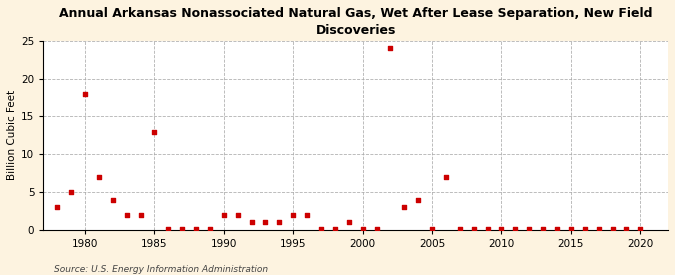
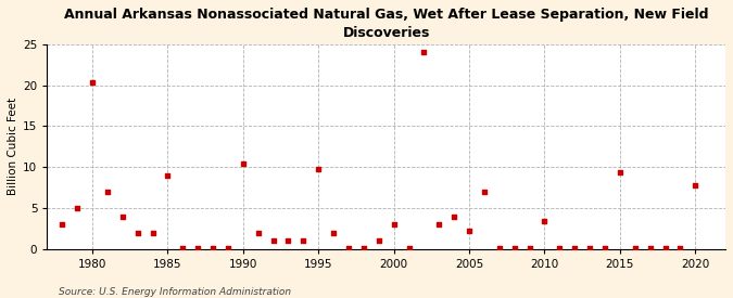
1980: 18.0 -> 20.4
1985: 13.0 -> 9.0
1990: 2.0 -> 10.4
1995: 2.0 -> 9.8
2000: 0.1 -> 3.0
2005: 0.1 -> 2.2
2010: 0.1 -> 3.4
2015: 0.1 -> 9.4
2020: 0.1 -> 7.8
